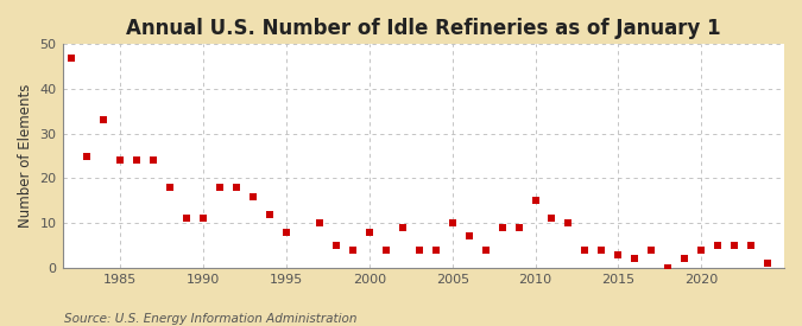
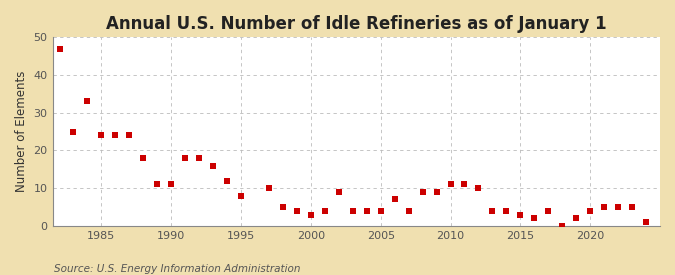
2000: 8 -> 3
2005: 10 -> 4
2010: 15 -> 11
